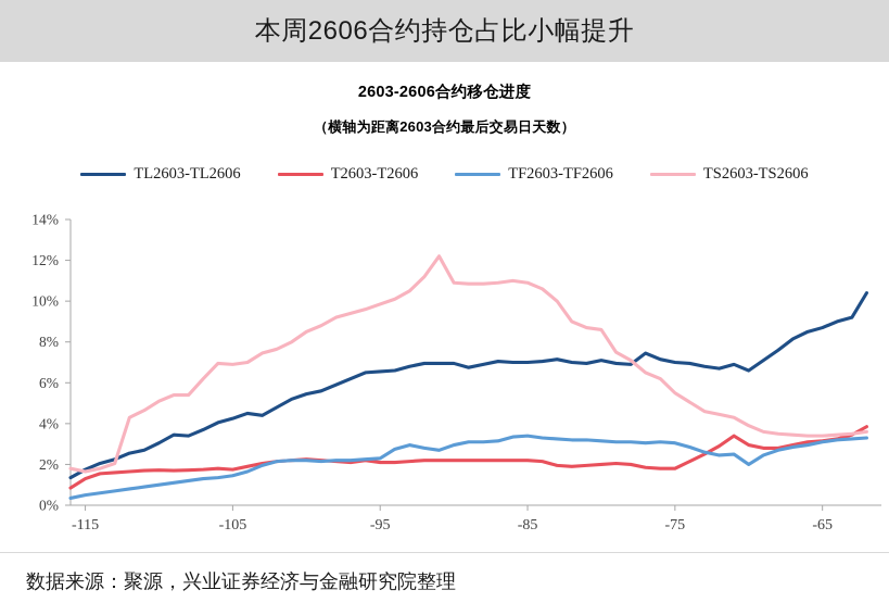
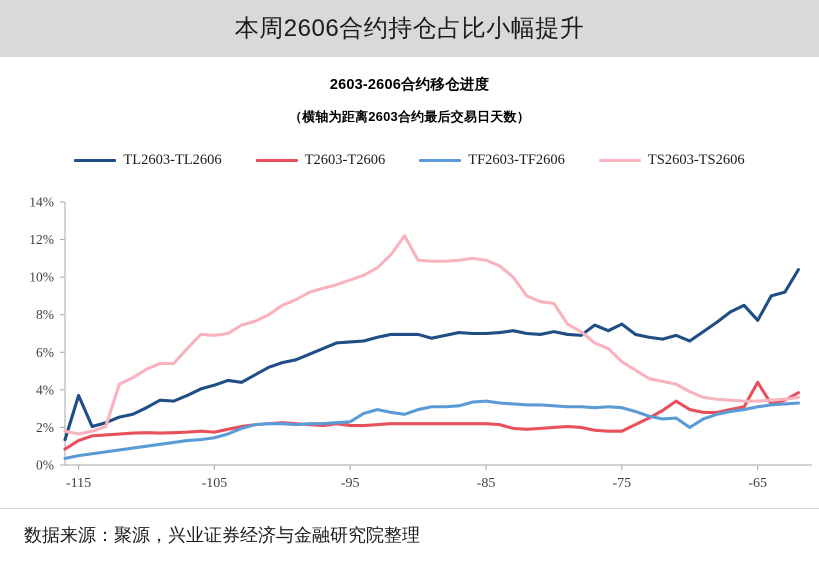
TL2603-TL2606/-115: 1.8% -> 3.7%
TL2603-TL2606/-75: 7.0% -> 7.5%
TL2603-TL2606/-65: 8.7% -> 7.7%
T2603-T2606/-65: 3.1% -> 4.4%
